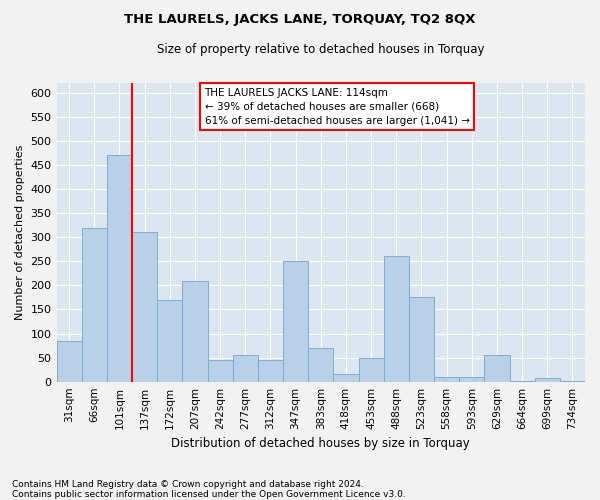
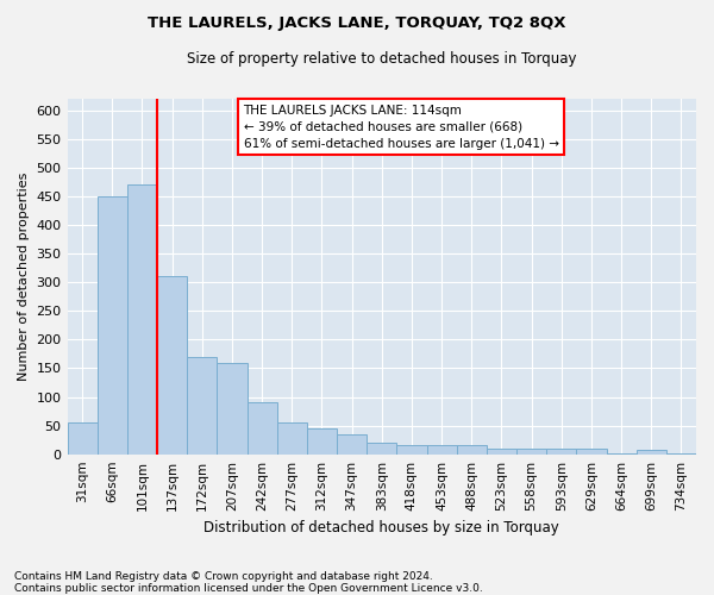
31sqm: 85 -> 55
66sqm: 320 -> 450
207sqm: 210 -> 160
242sqm: 45 -> 90
347sqm: 250 -> 35
383sqm: 70 -> 20
453sqm: 50 -> 15
488sqm: 260 -> 15
523sqm: 175 -> 10
629sqm: 55 -> 10
